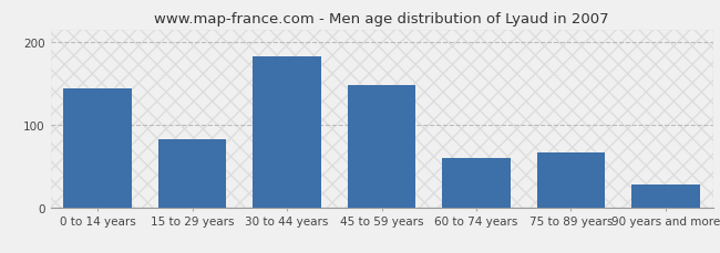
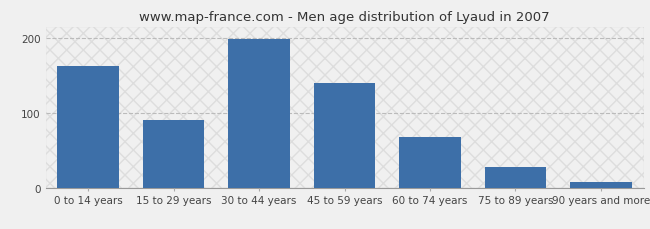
0 to 14 years: 144 -> 163
15 to 29 years: 82 -> 90
30 to 44 years: 182 -> 198
45 to 59 years: 148 -> 140
60 to 74 years: 60 -> 68
75 to 89 years: 66 -> 28
90 years and more: 28 -> 7
